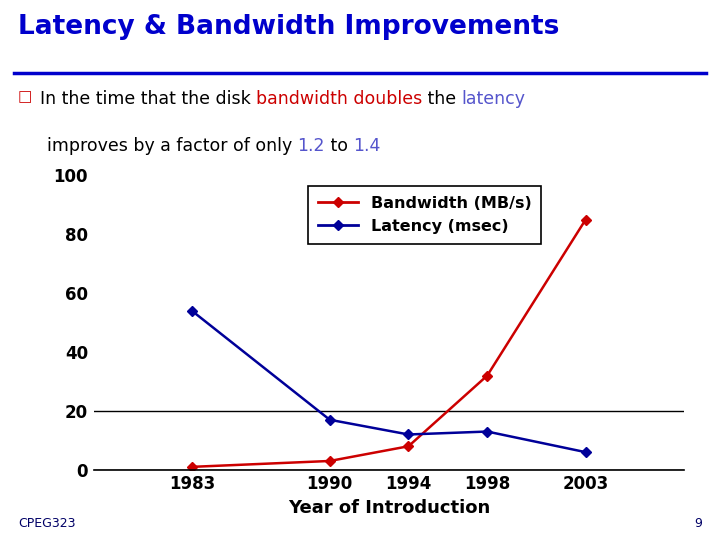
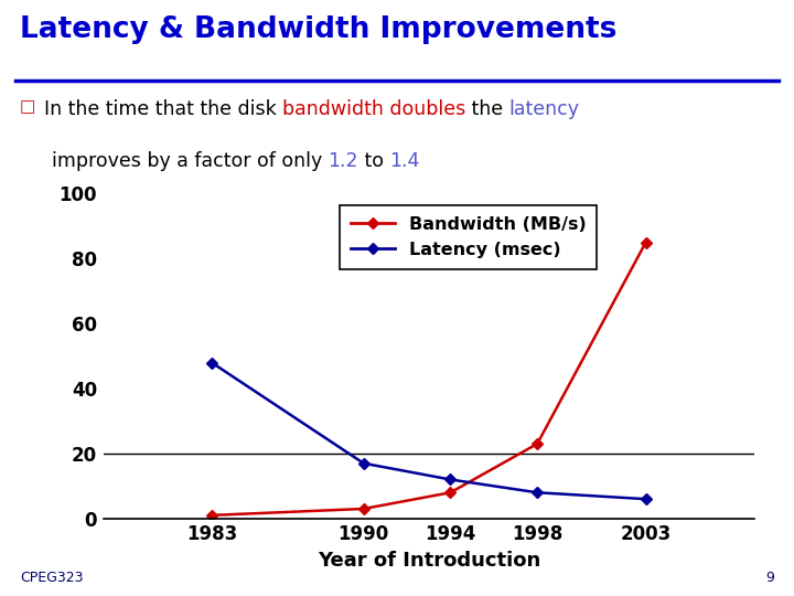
Latency (msec)/1983: 54 -> 48
Bandwidth (MB/s)/1998: 32 -> 23
Latency (msec)/1998: 13 -> 8
